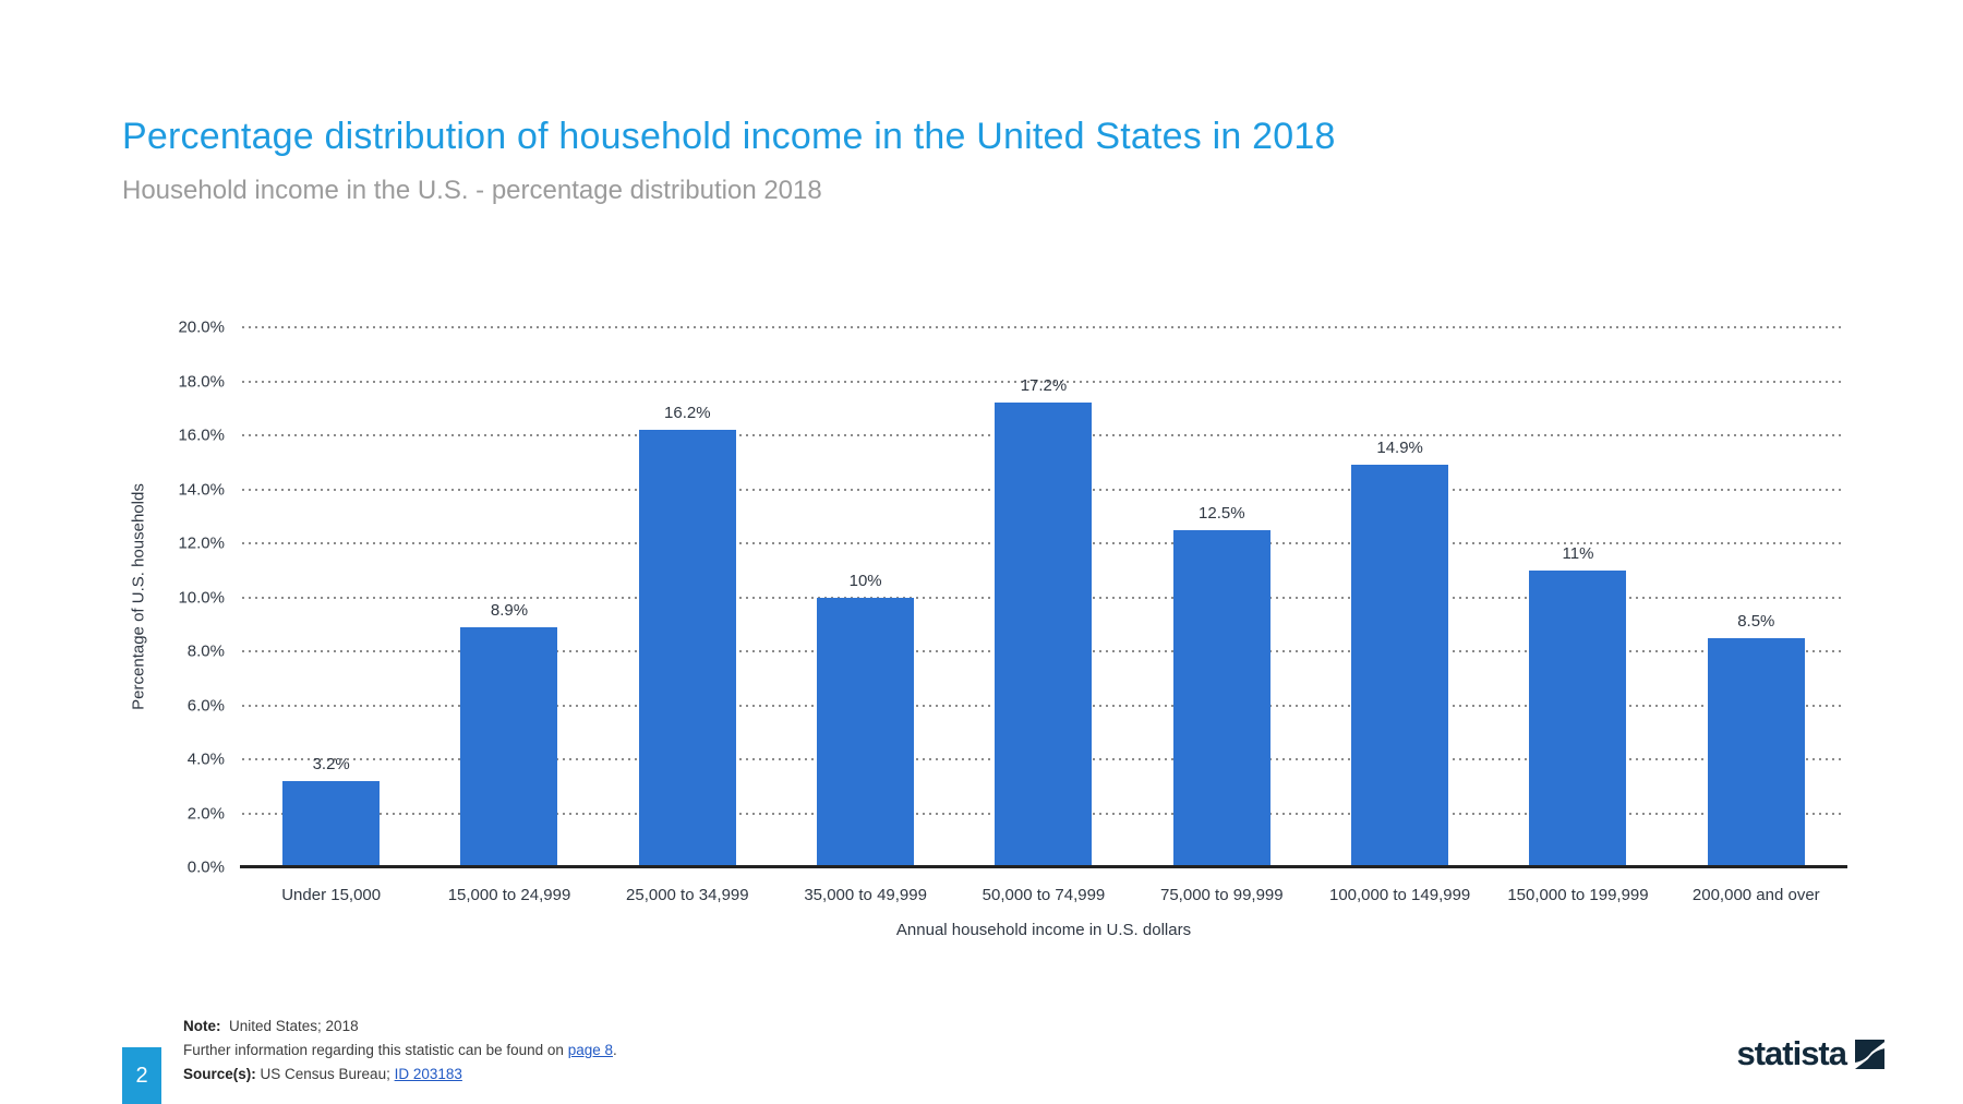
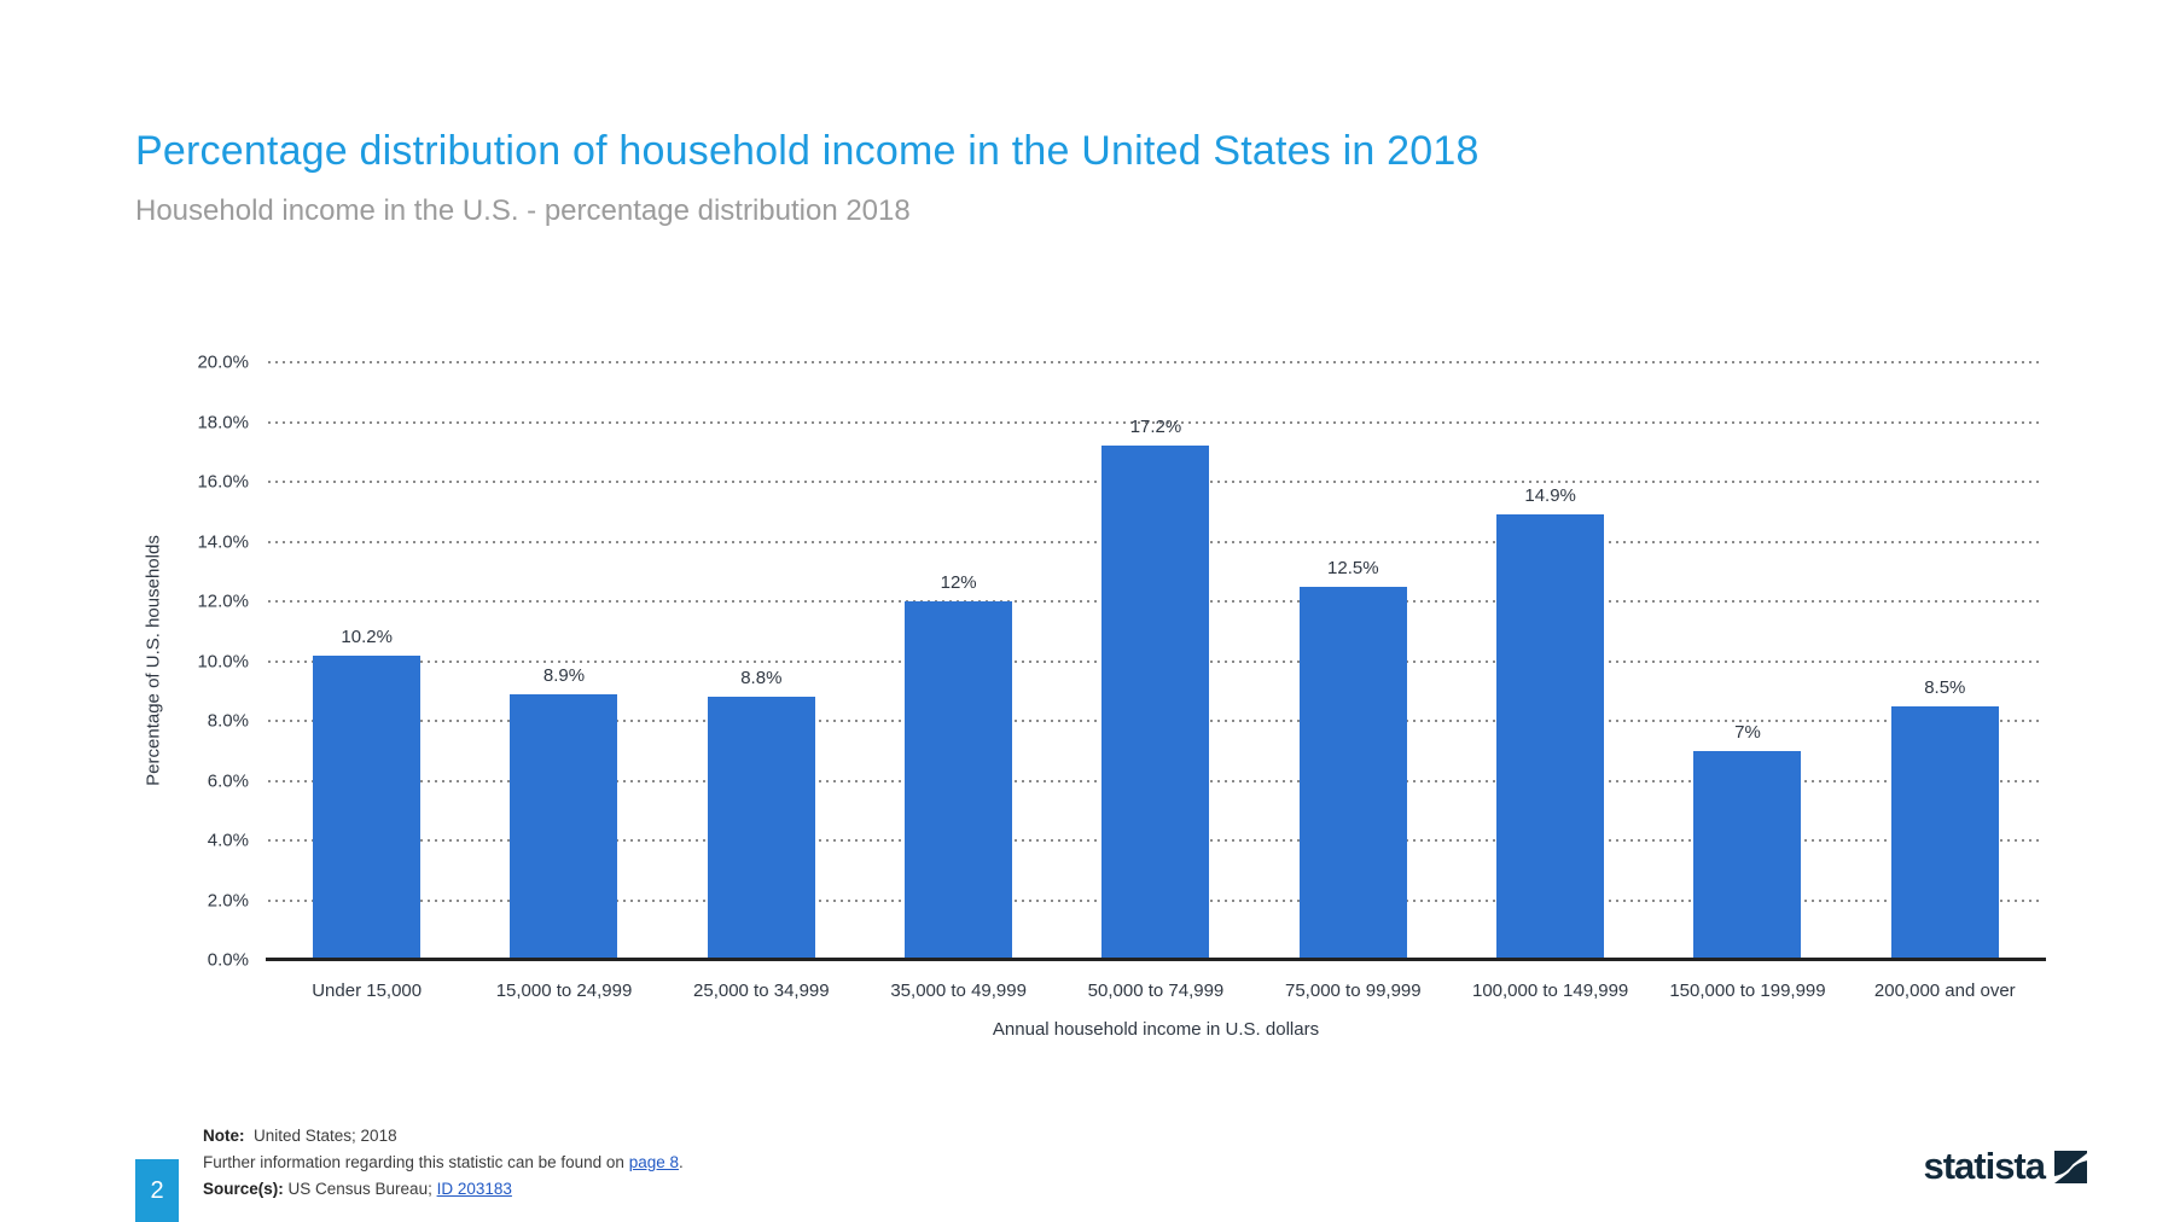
Under 15,000: 3.2% -> 10.2%
25,000 to 34,999: 16.2% -> 8.8%
35,000 to 49,999: 10% -> 12%
150,000 to 199,999: 11% -> 7%
